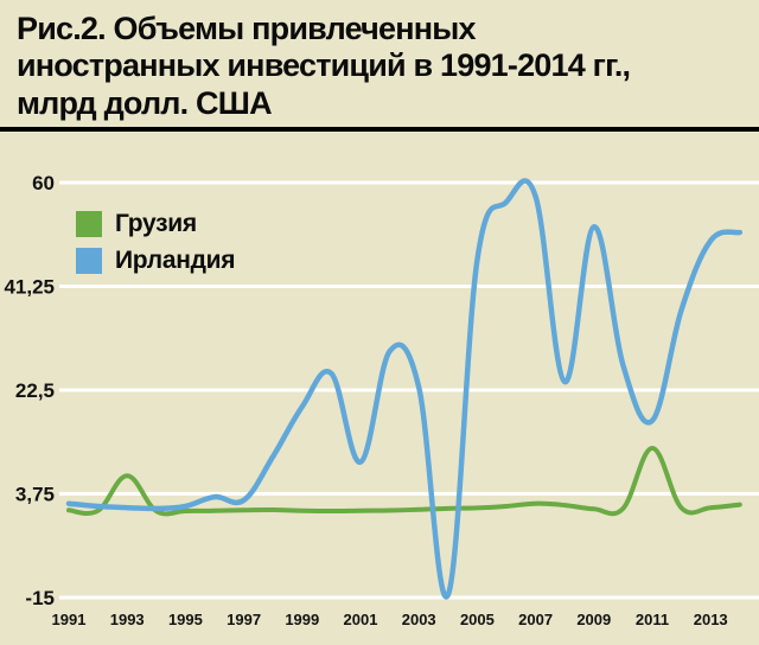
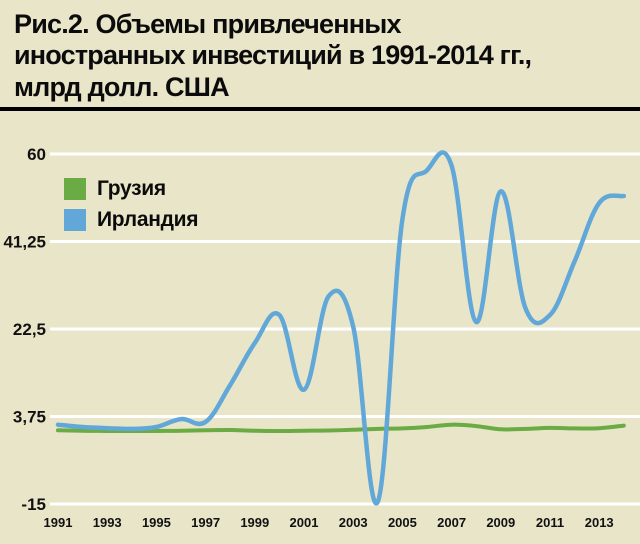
Грузия/1993: 7 -> 1
Грузия/2011: 12 -> 1
Ирландия/2011: 17 -> 26
